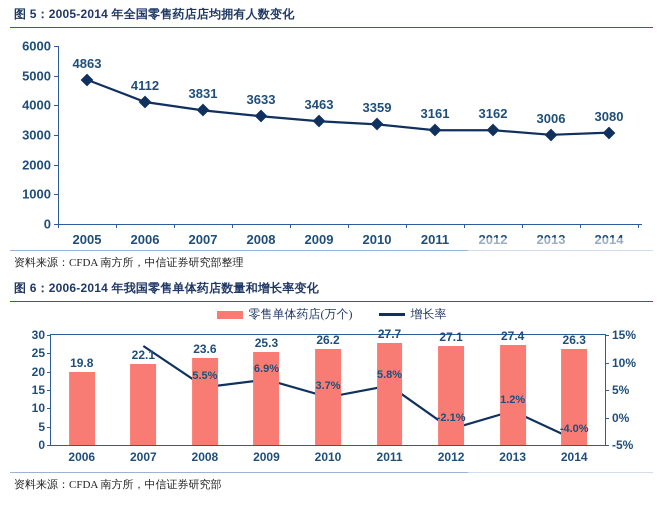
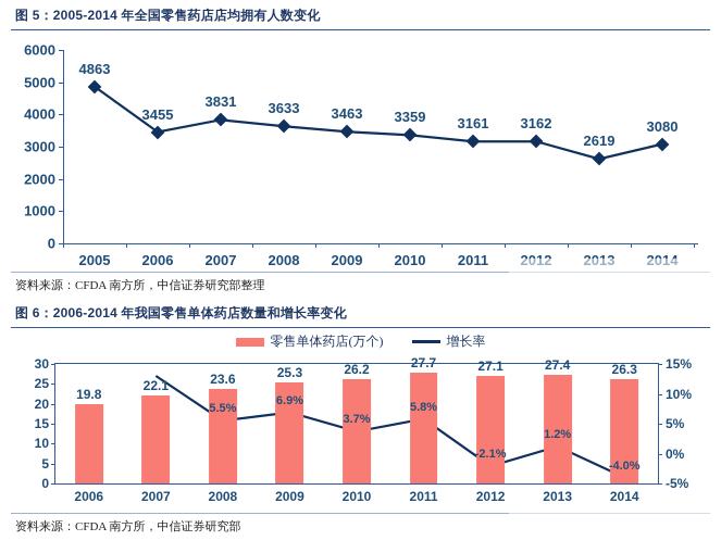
图 5：2005-2014 年全国零售药店店均拥有人数变化/2006: 4112 -> 3455
图 5：2005-2014 年全国零售药店店均拥有人数变化/2013: 3006 -> 2619
